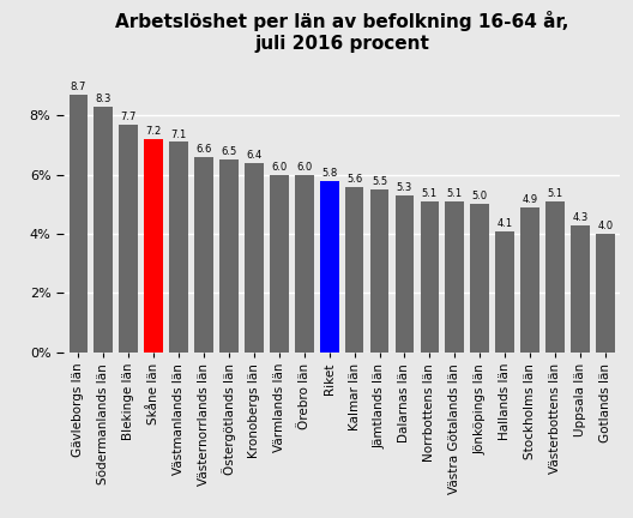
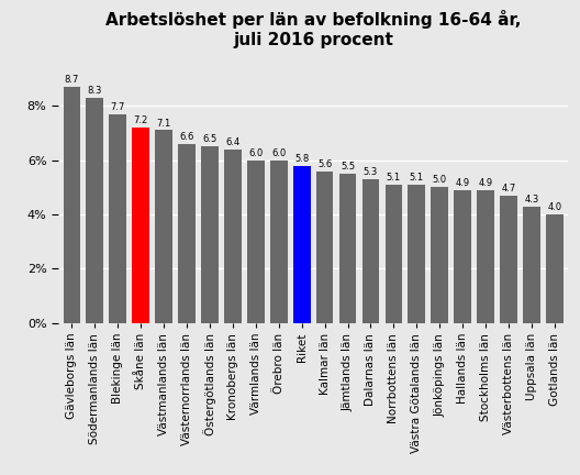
Hallands län: 4.1 -> 4.9
Västerbottens län: 5.1 -> 4.7
